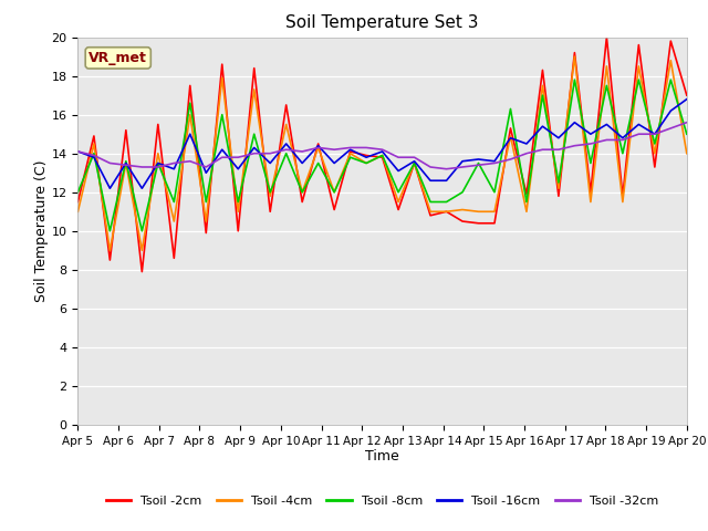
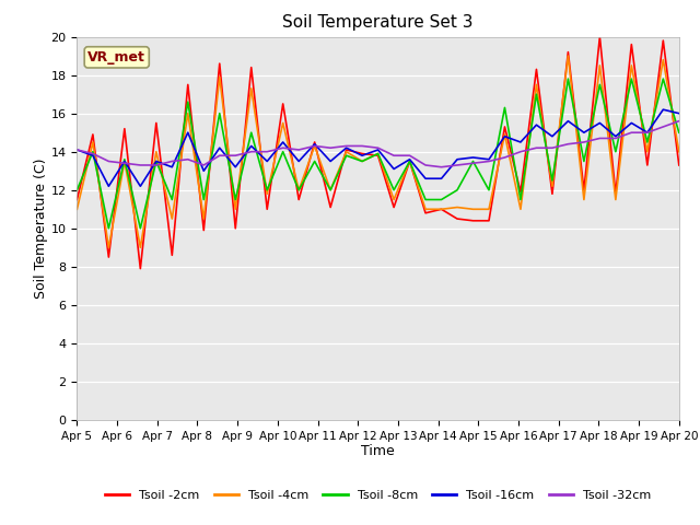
Tsoil -2cm/Apr 20: 17.0 -> 13.3
Tsoil -16cm/Apr 20: 16.8 -> 16.0
